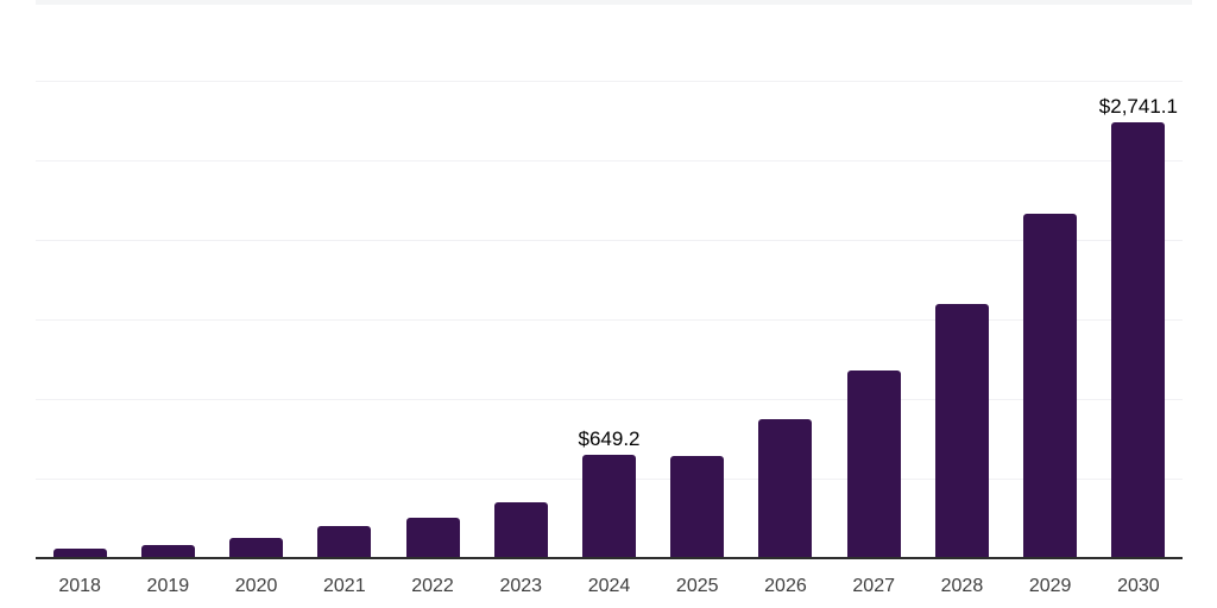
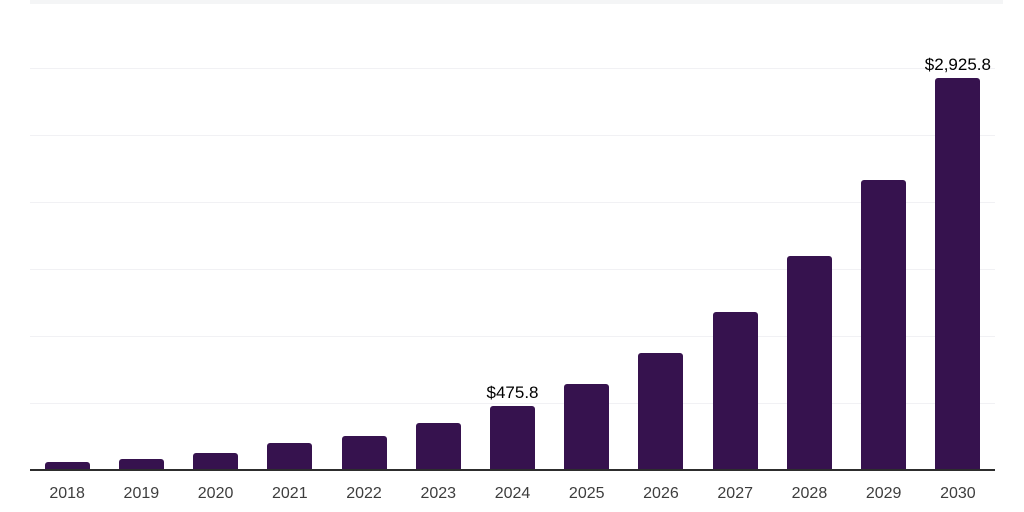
2024: $649.2 -> $475.8
2030: $2,741.1 -> $2,925.8
